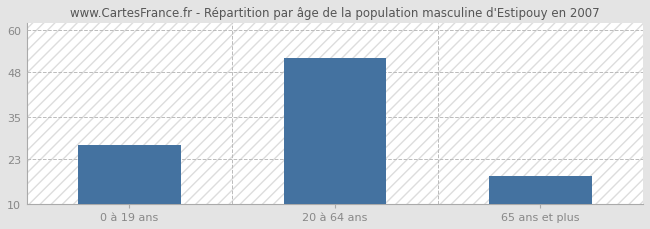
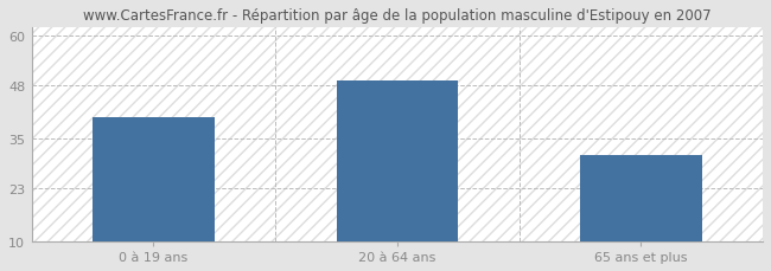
0 à 19 ans: 27 -> 40
20 à 64 ans: 52 -> 49
65 ans et plus: 18 -> 31
